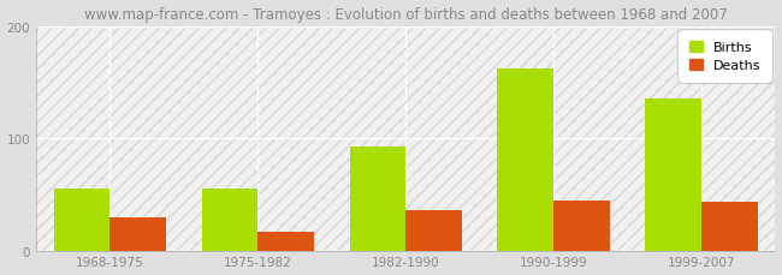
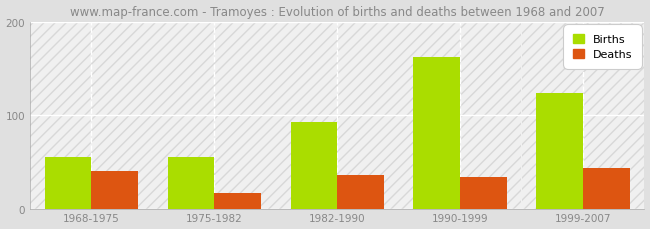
Deaths/1968-1975: 30 -> 40
Deaths/1990-1999: 44 -> 34
Births/1999-2007: 135 -> 124
